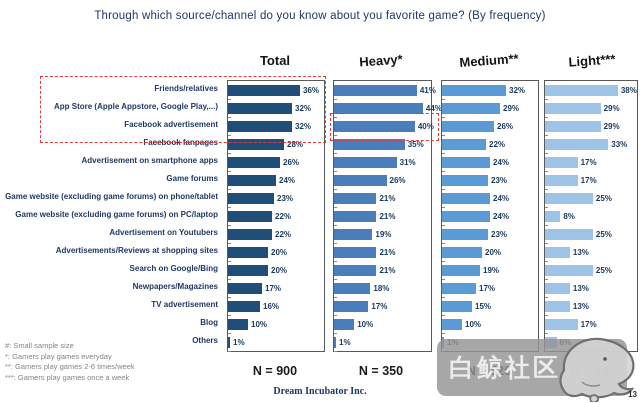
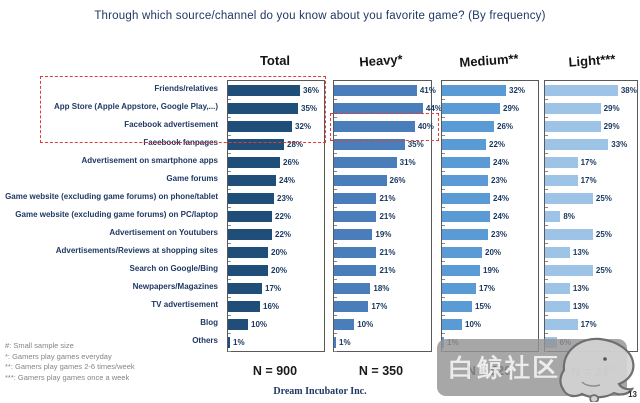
Total/App Store (Apple Appstore, Google Play,...): 32% -> 35%
